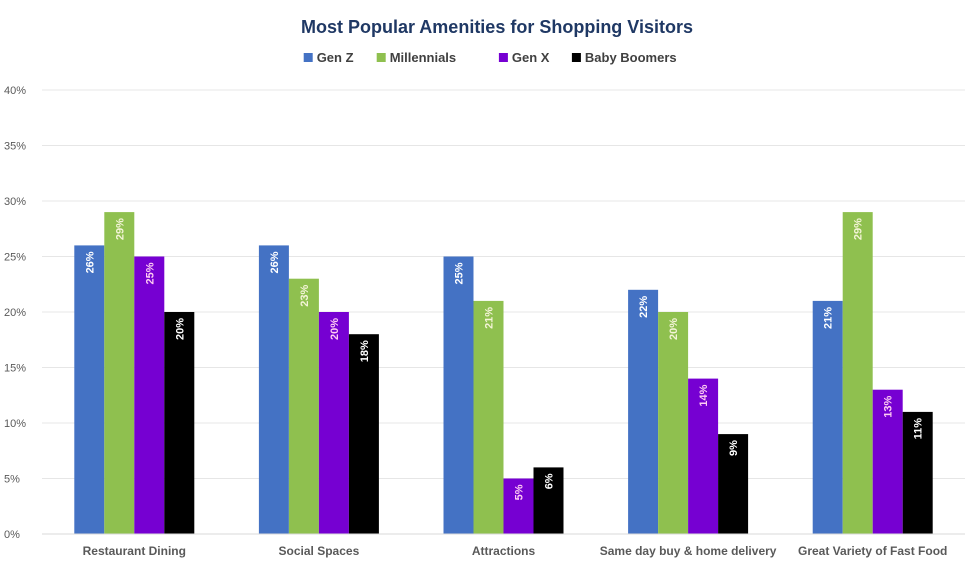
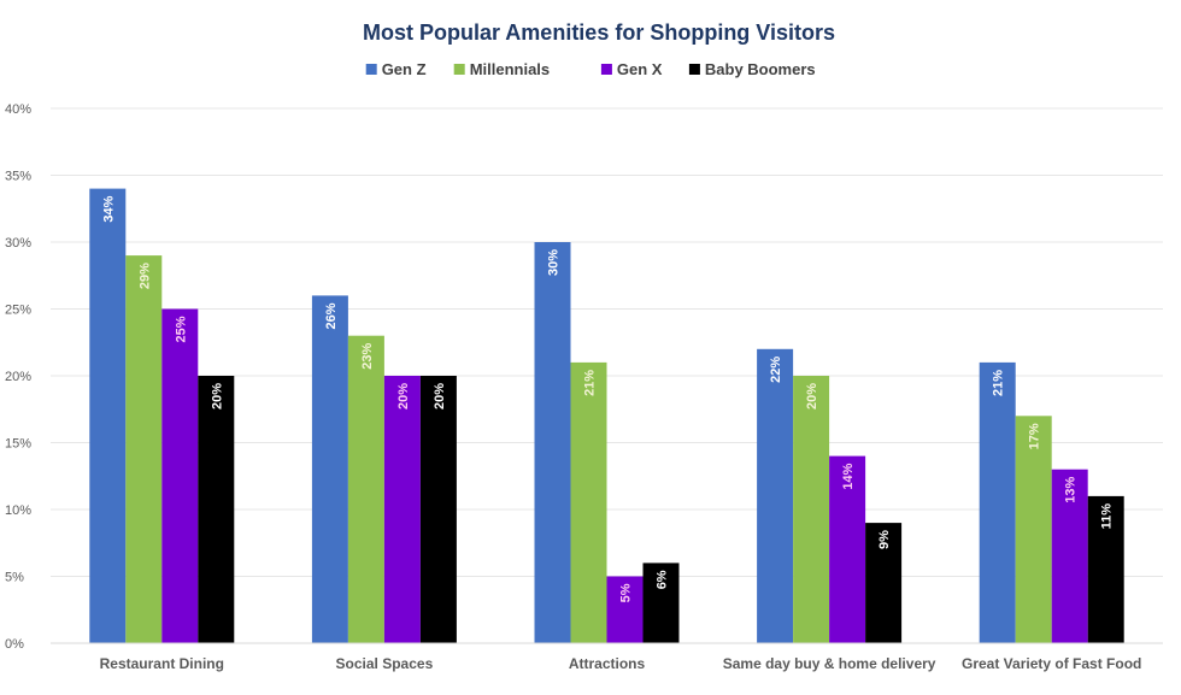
Gen Z/Restaurant Dining: 26% -> 34%
Baby Boomers/Social Spaces: 18% -> 20%
Gen Z/Attractions: 25% -> 30%
Millennials/Great Variety of Fast Food: 29% -> 17%
